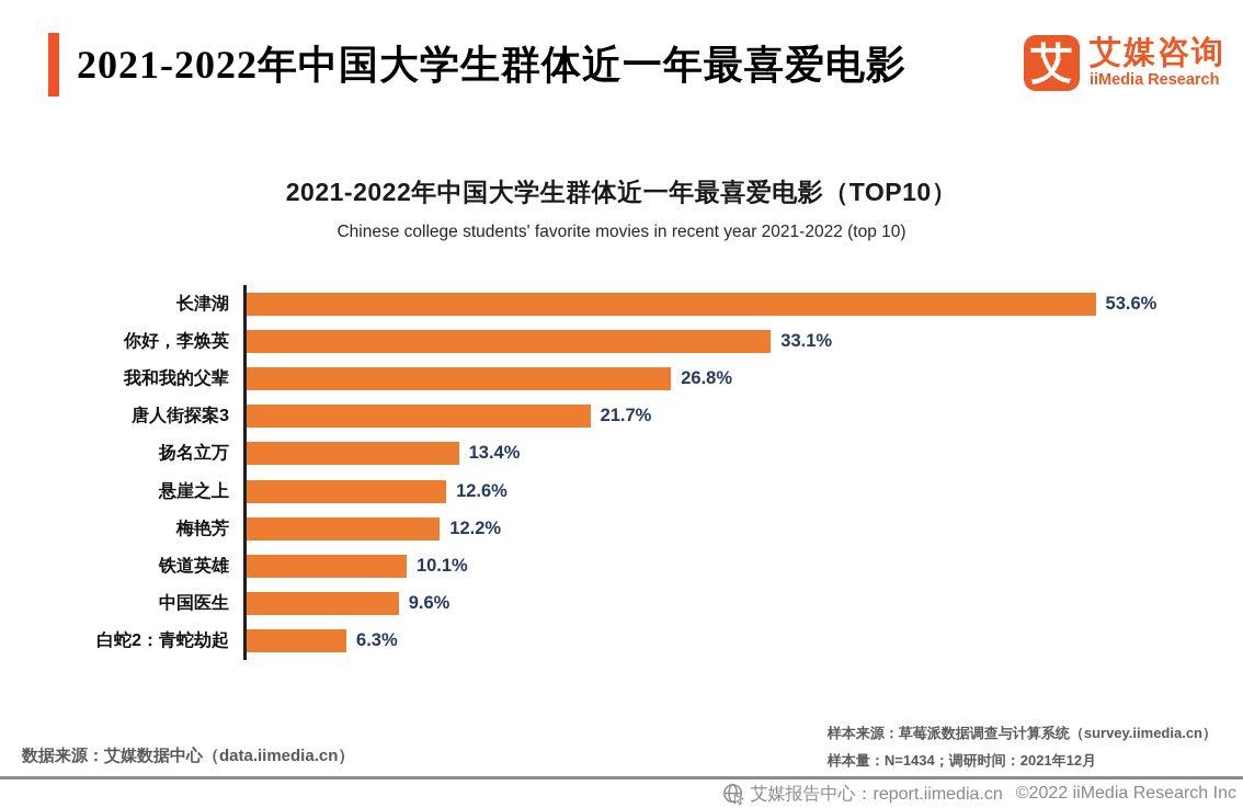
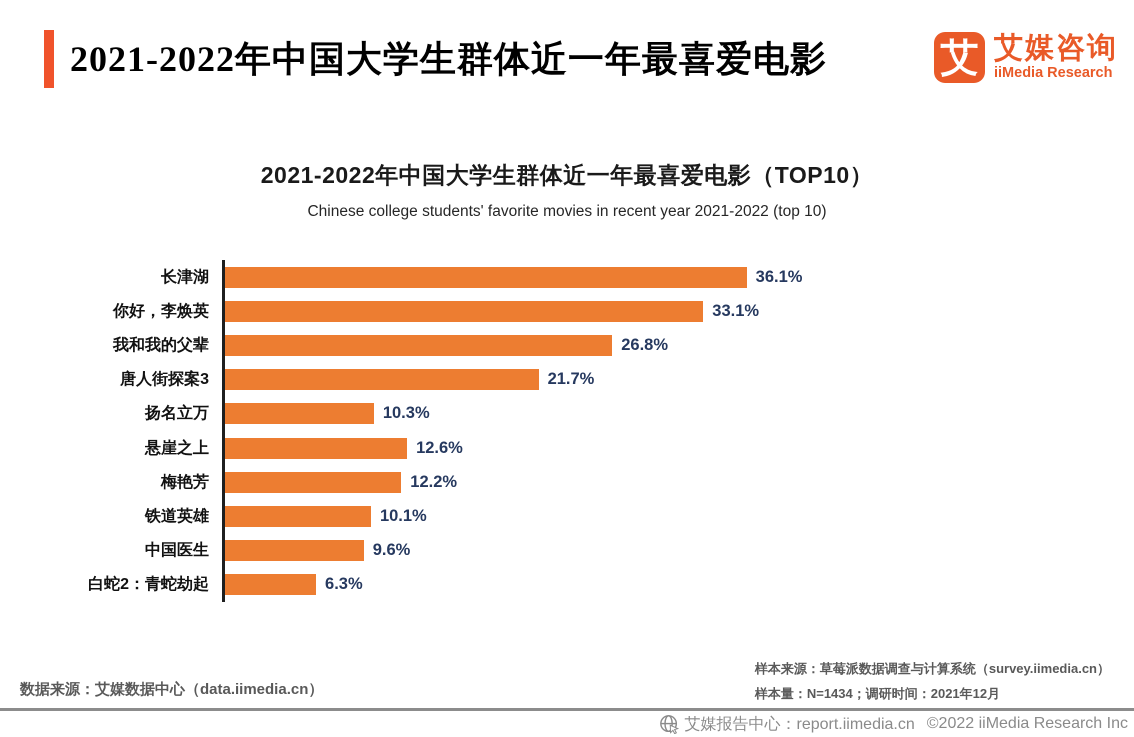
长津湖: 53.6% -> 36.1%
扬名立万: 13.4% -> 10.3%
